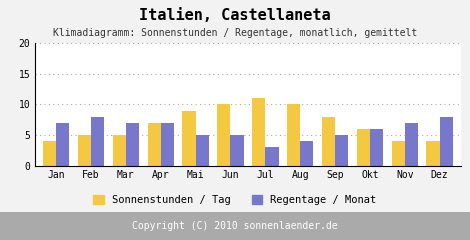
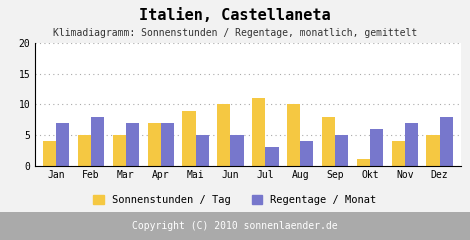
Sonnenstunden / Tag/Okt: 6 -> 1
Sonnenstunden / Tag/Dez: 4 -> 5
